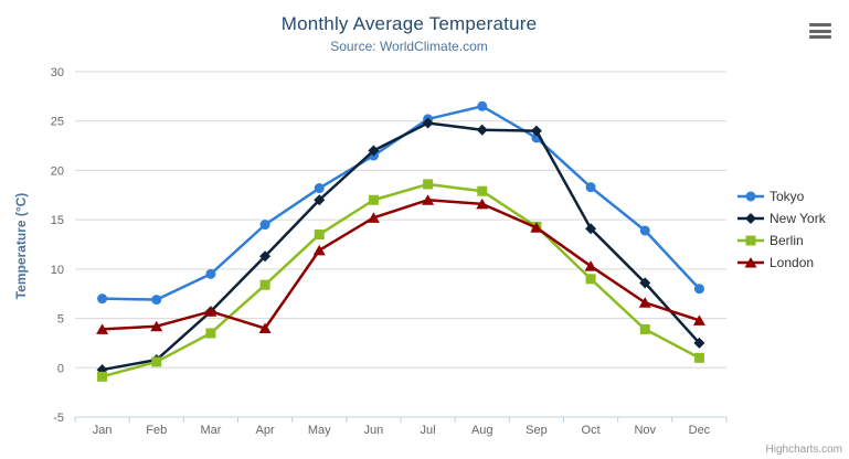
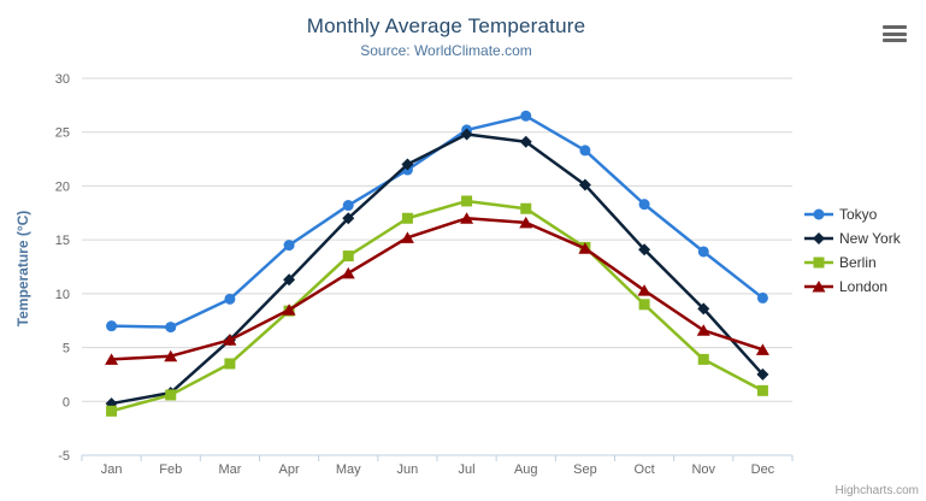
London/Apr: 4 -> 8
New York/Sep: 24 -> 20
Tokyo/Dec: 8 -> 10
